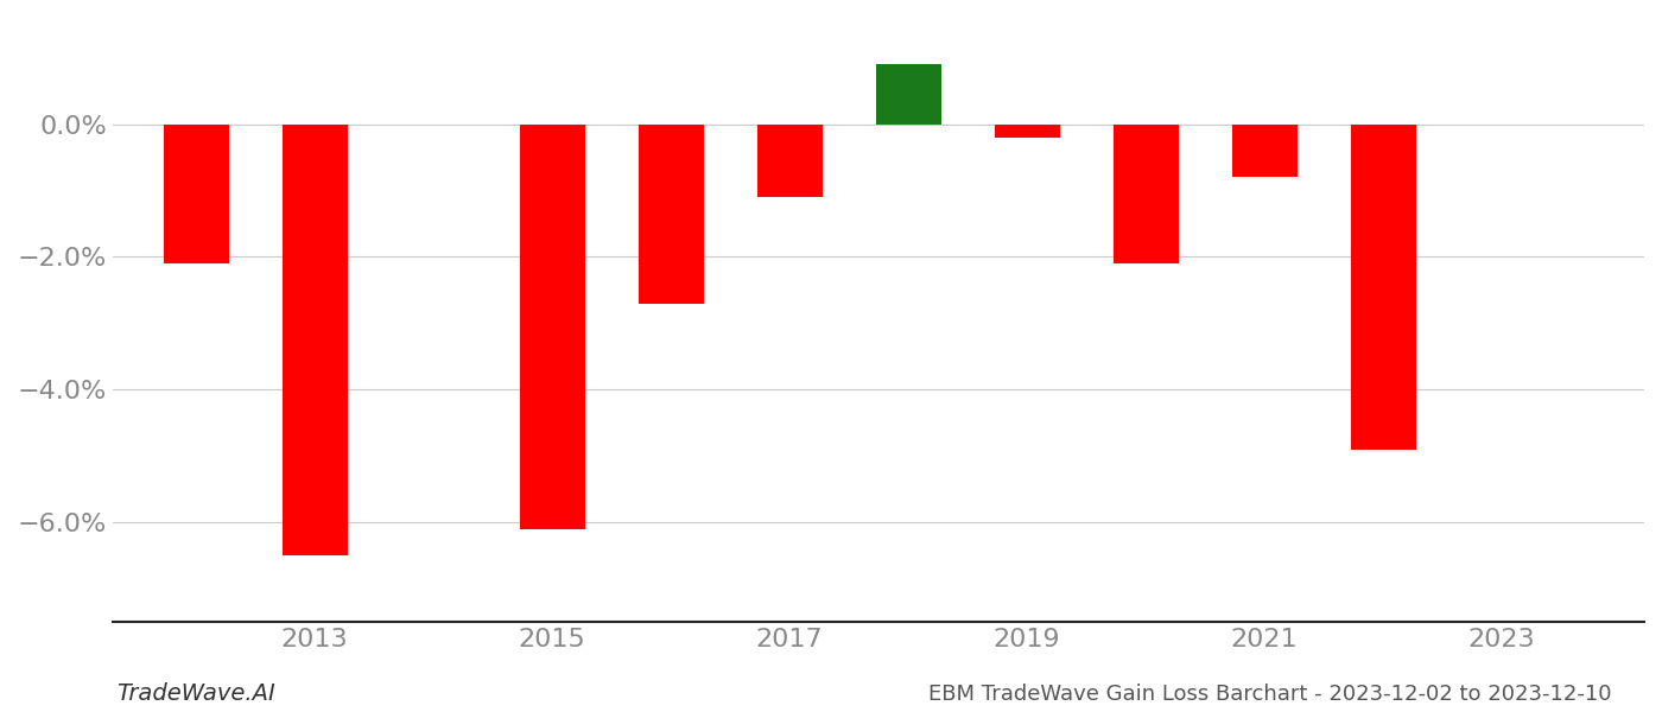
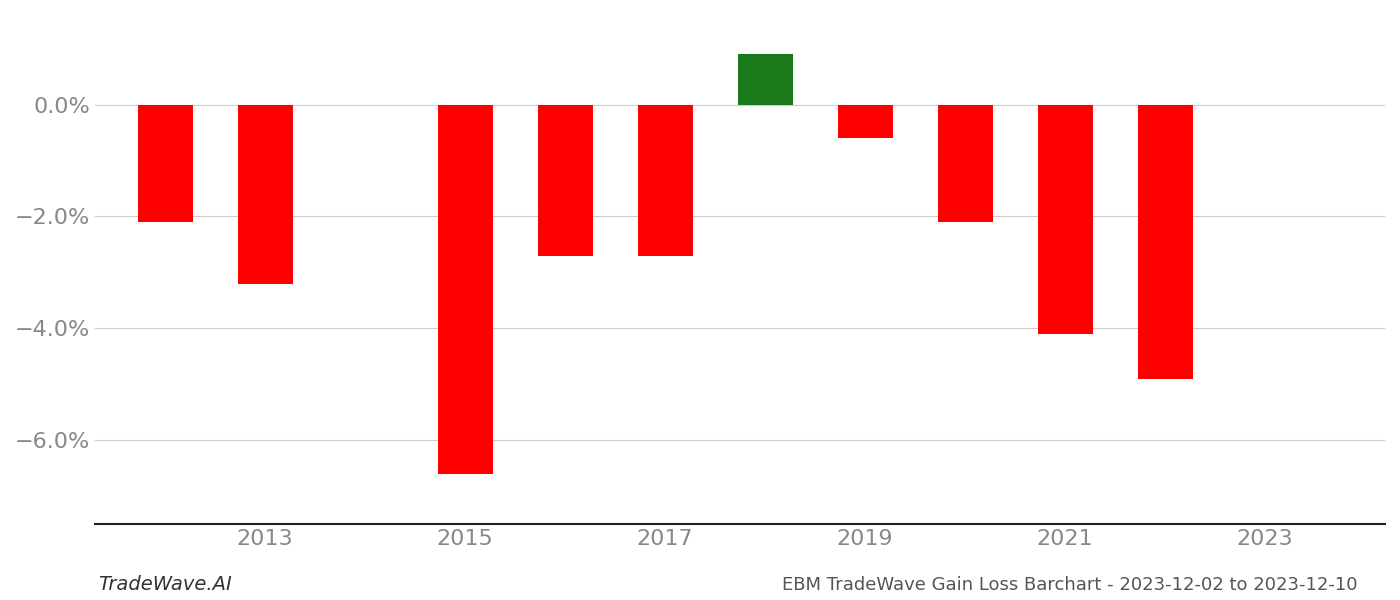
2013: -6.5% -> -3.2%
2015: -6.1% -> -6.6%
2017: -1.1% -> -2.7%
2019: -0.2% -> -0.6%
2021: -0.8% -> -4.1%
